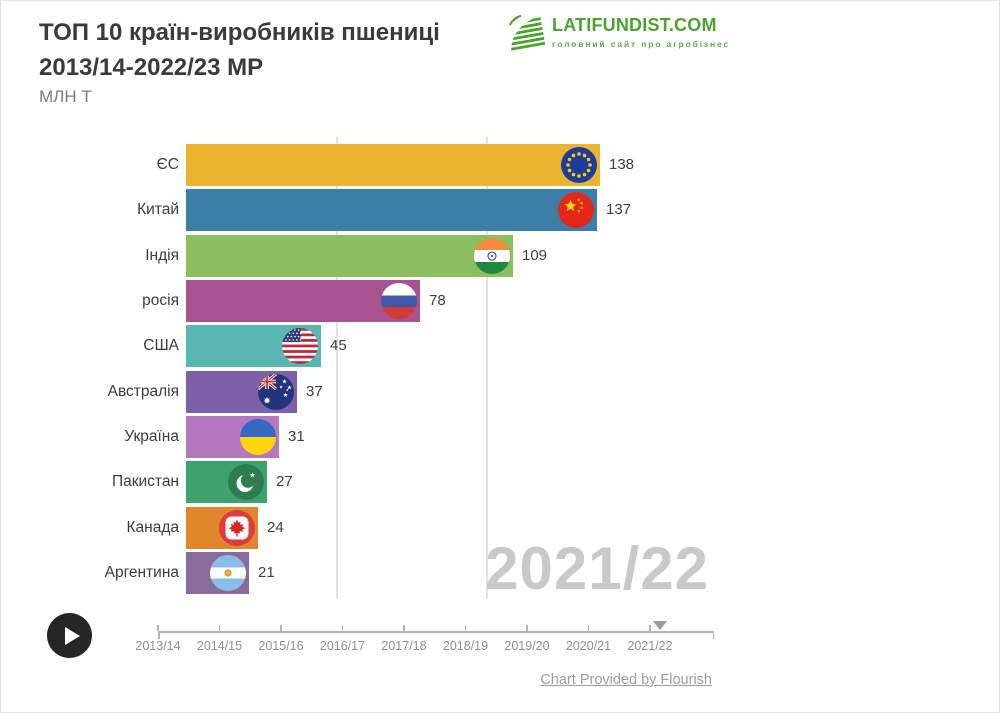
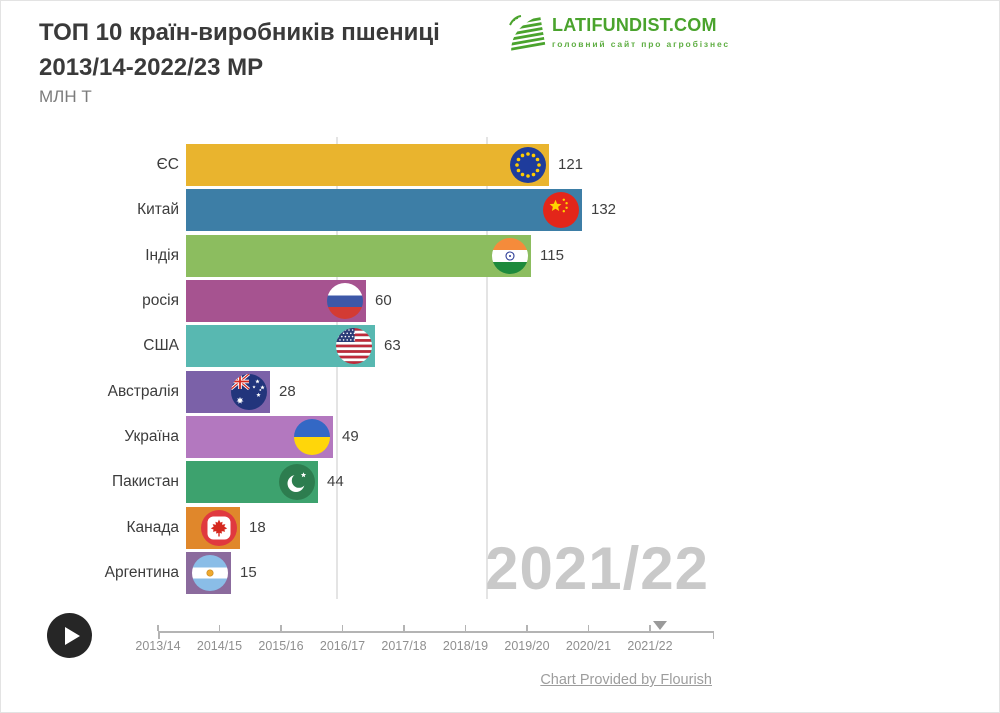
ЄС: 138 -> 121
Китай: 137 -> 132
Індія: 109 -> 115
росія: 78 -> 60
США: 45 -> 63
Австралія: 37 -> 28
Україна: 31 -> 49
Пакистан: 27 -> 44
Канада: 24 -> 18
Аргентина: 21 -> 15
